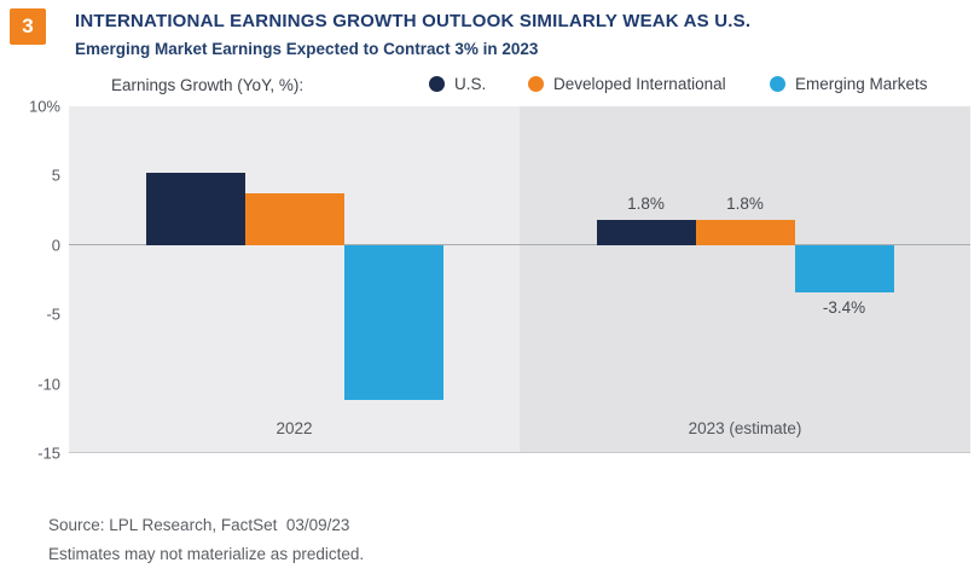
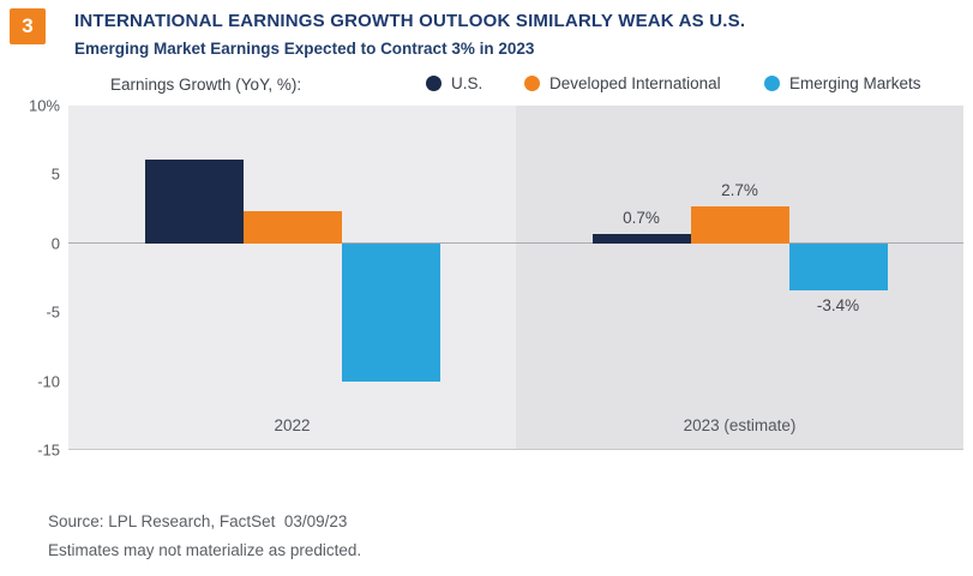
U.S./2022: 5.2% -> 6.1%
Developed International/2022: 3.7% -> 2.3%
Emerging Markets/2022: -11.2% -> -10.0%
U.S./2023 (estimate): 1.8% -> 0.7%
Developed International/2023 (estimate): 1.8% -> 2.7%
